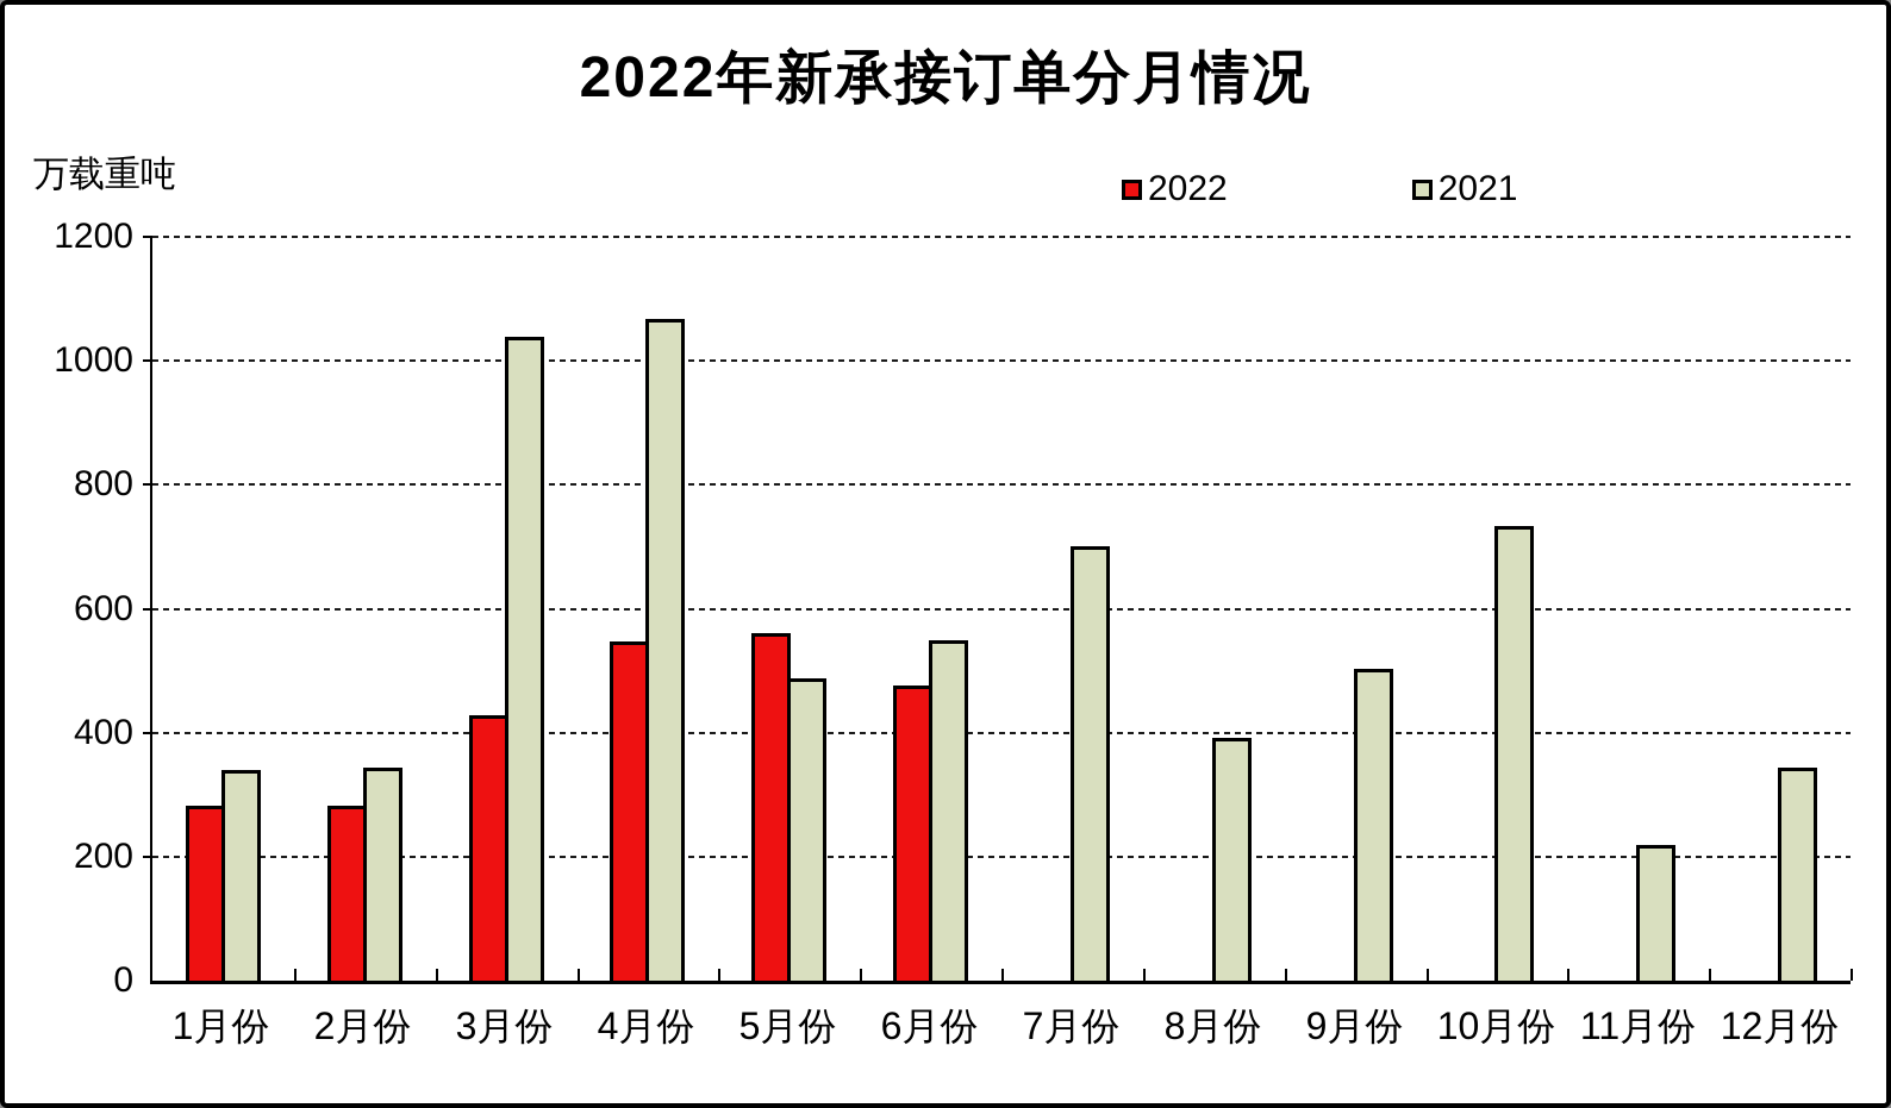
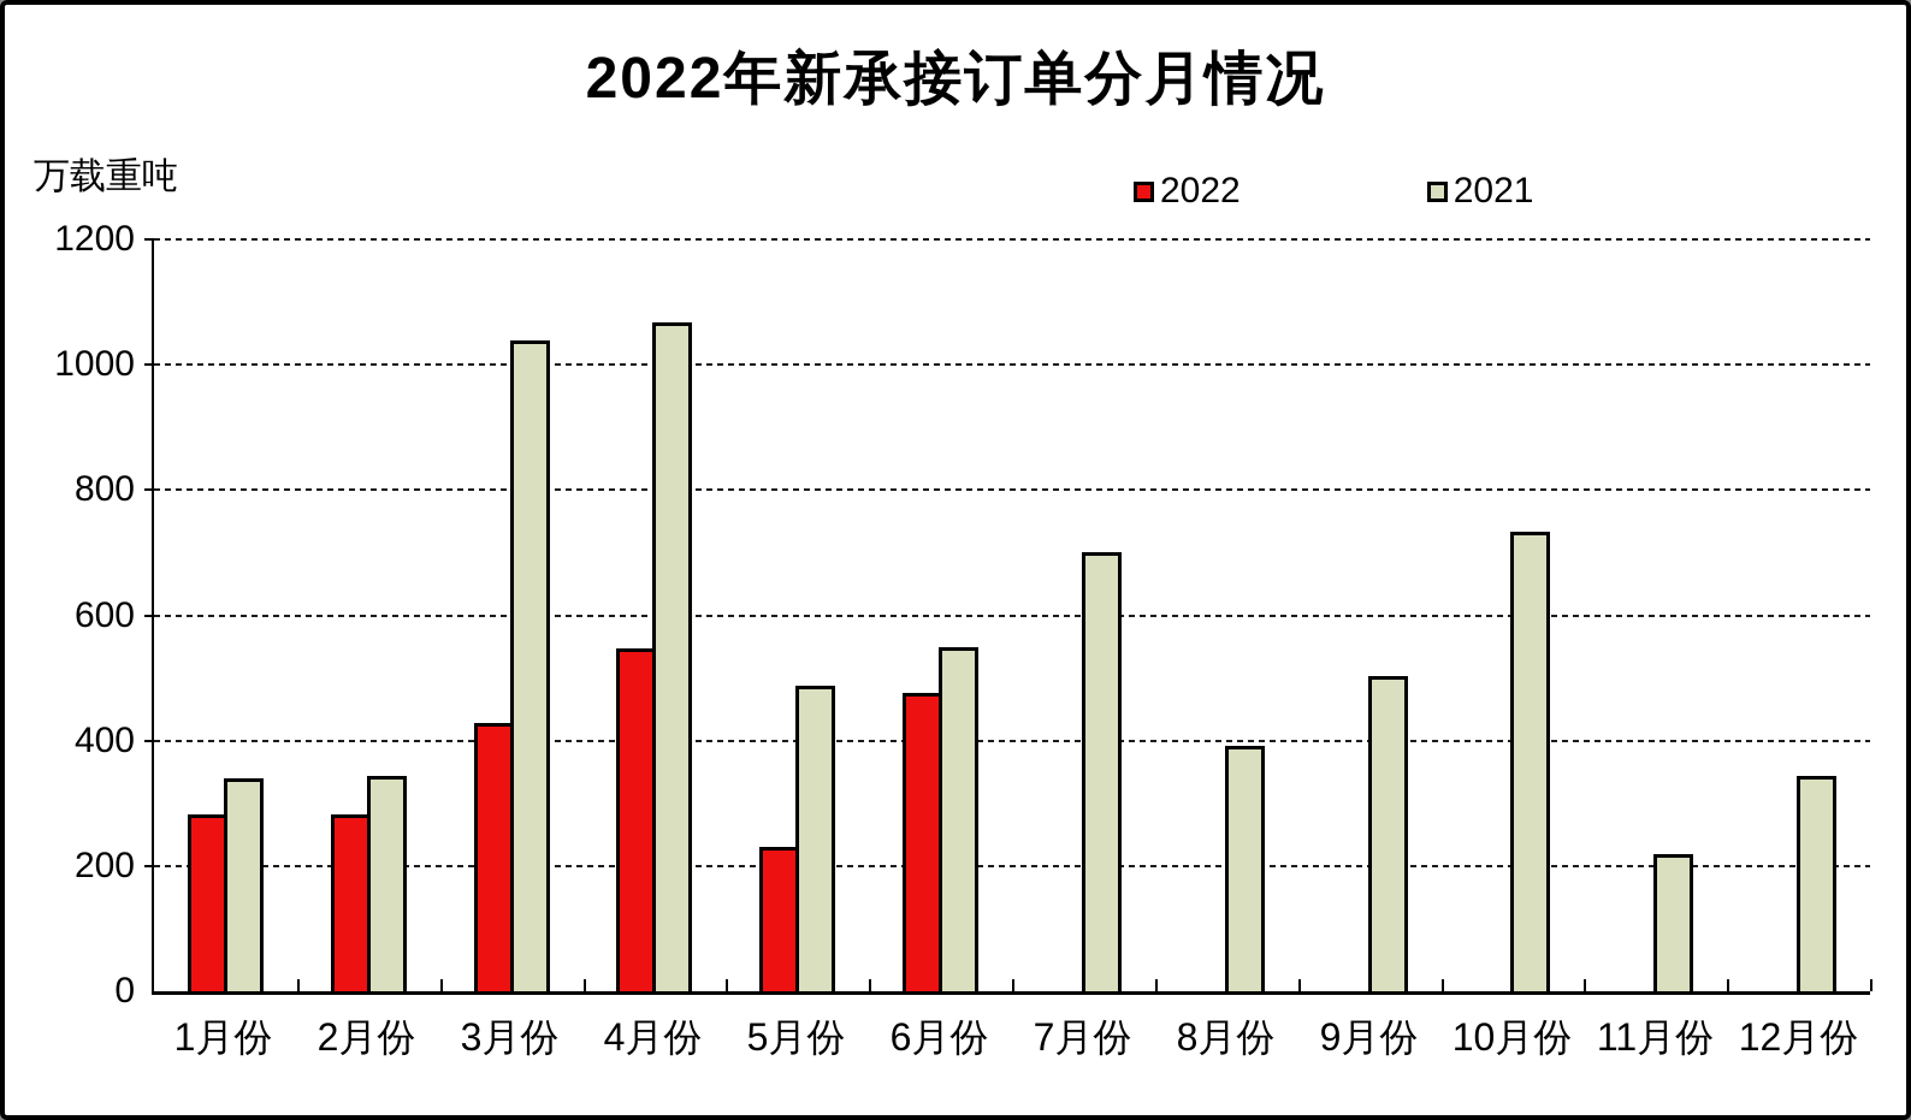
2022/5月份: 560 -> 230
